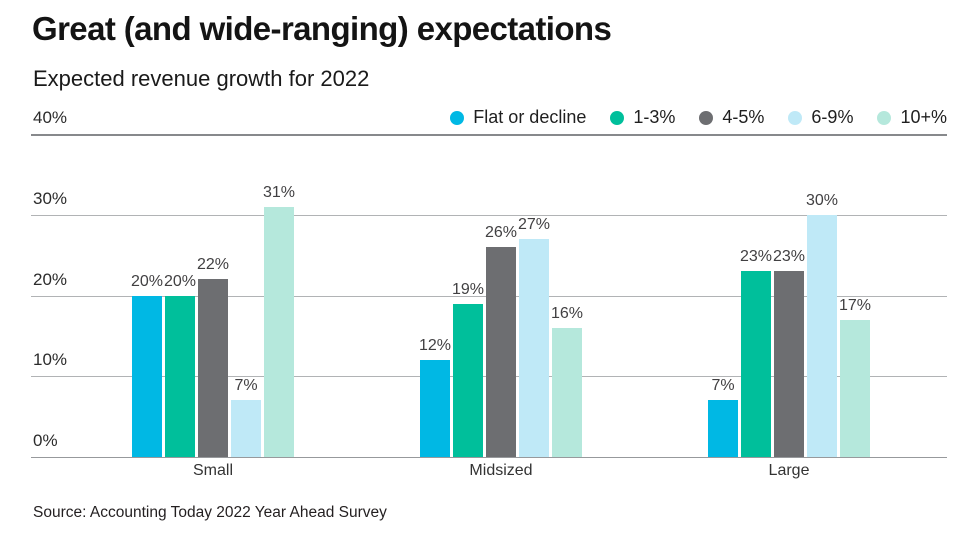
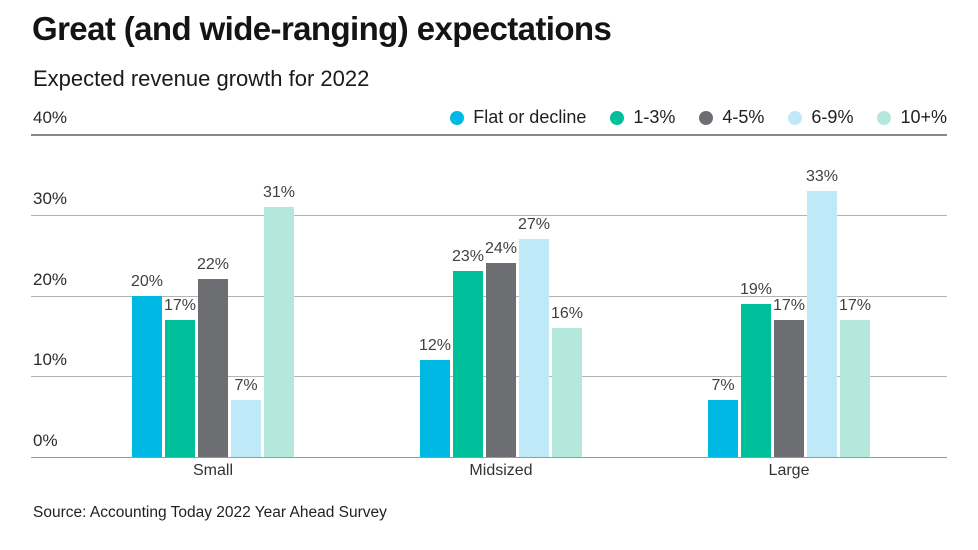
1-3%/Small: 20% -> 17%
1-3%/Midsized: 19% -> 23%
4-5%/Midsized: 26% -> 24%
1-3%/Large: 23% -> 19%
4-5%/Large: 23% -> 17%
6-9%/Large: 30% -> 33%
